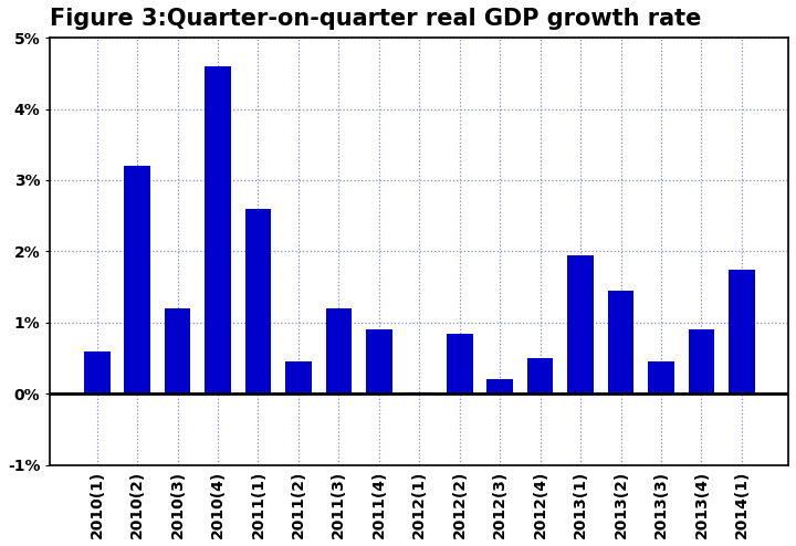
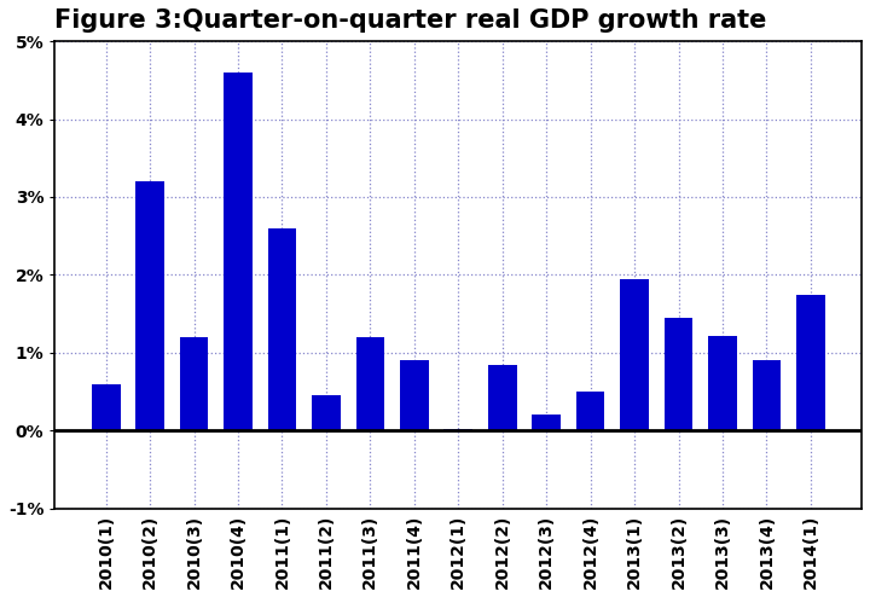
2013(3): 0.45% -> 1.22%
